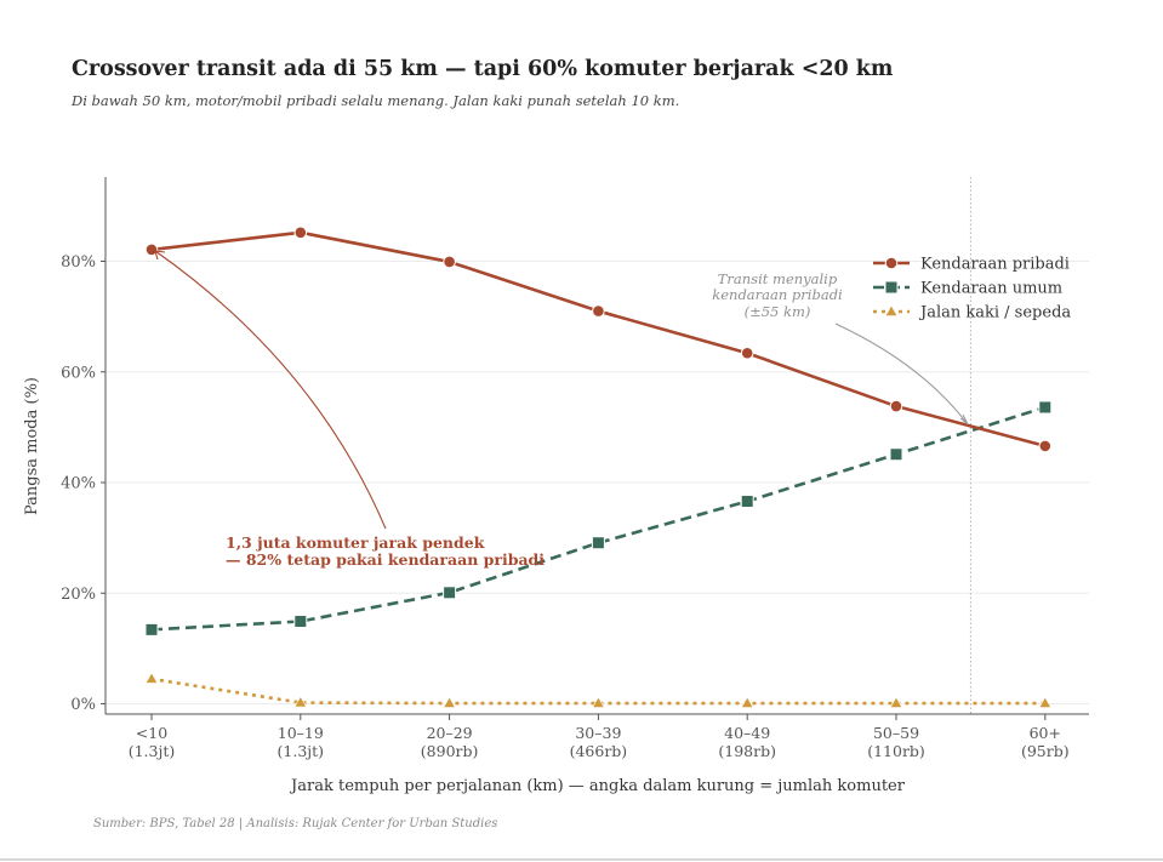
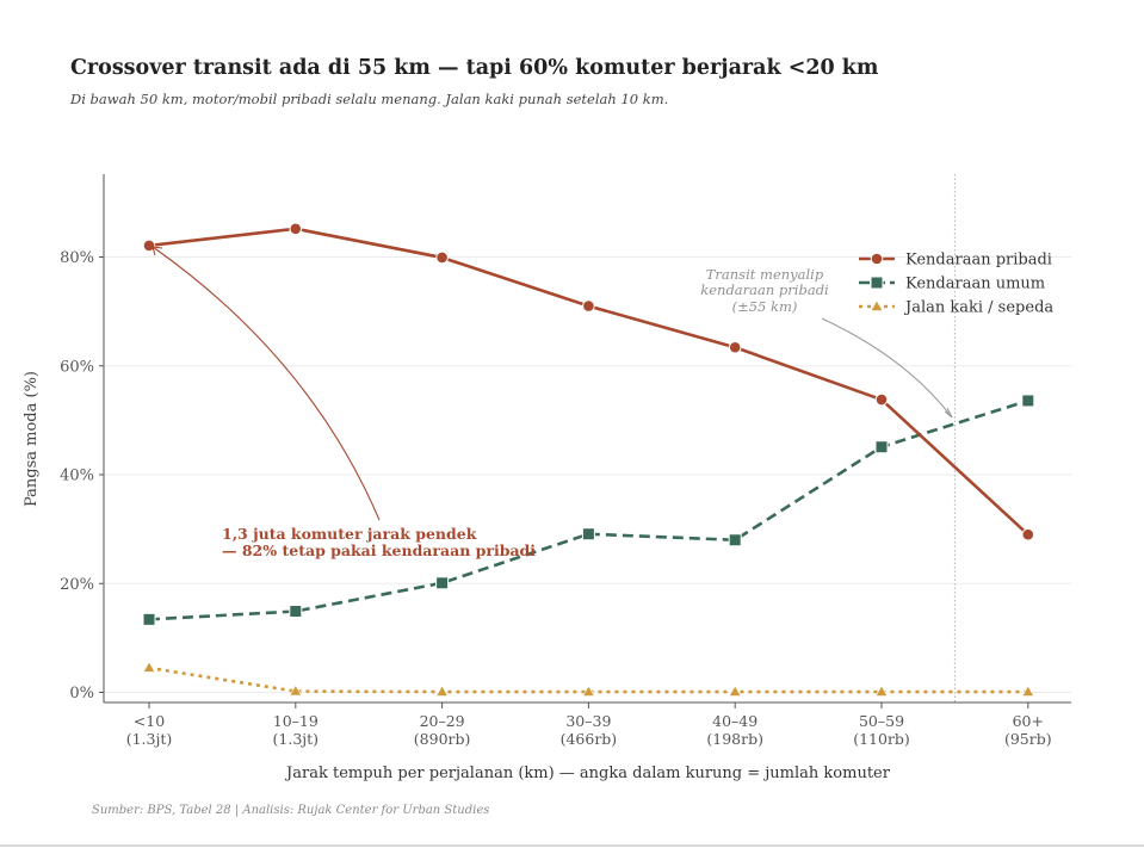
Kendaraan umum/40–49: 37% -> 28%
Kendaraan pribadi/60+: 47% -> 29%
